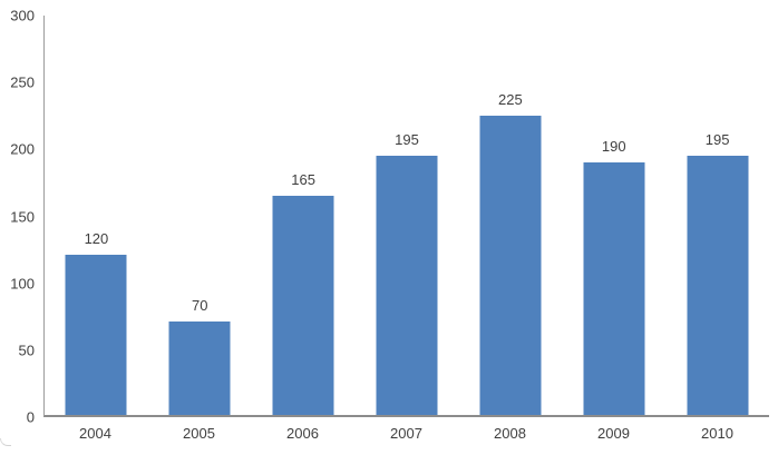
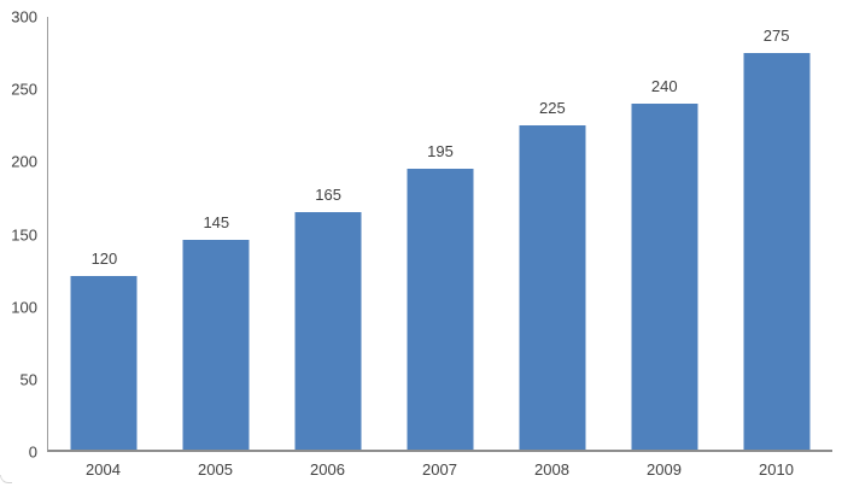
2005: 70 -> 145
2009: 190 -> 240
2010: 195 -> 275
